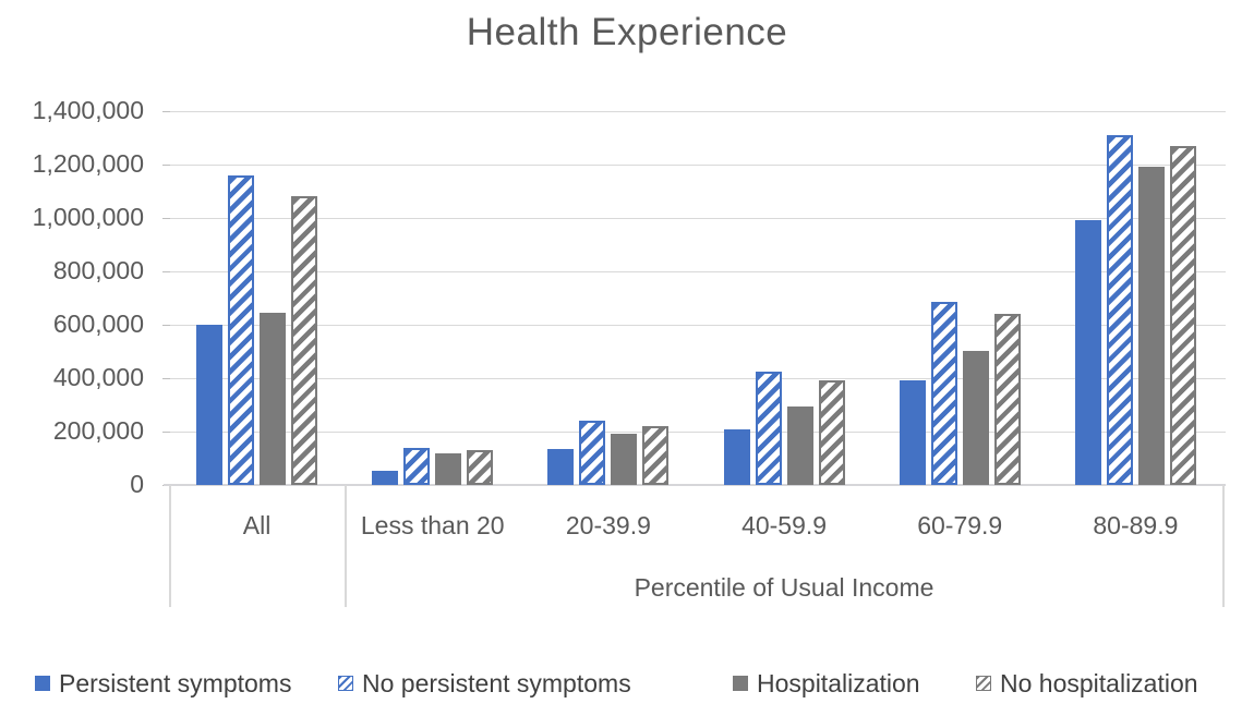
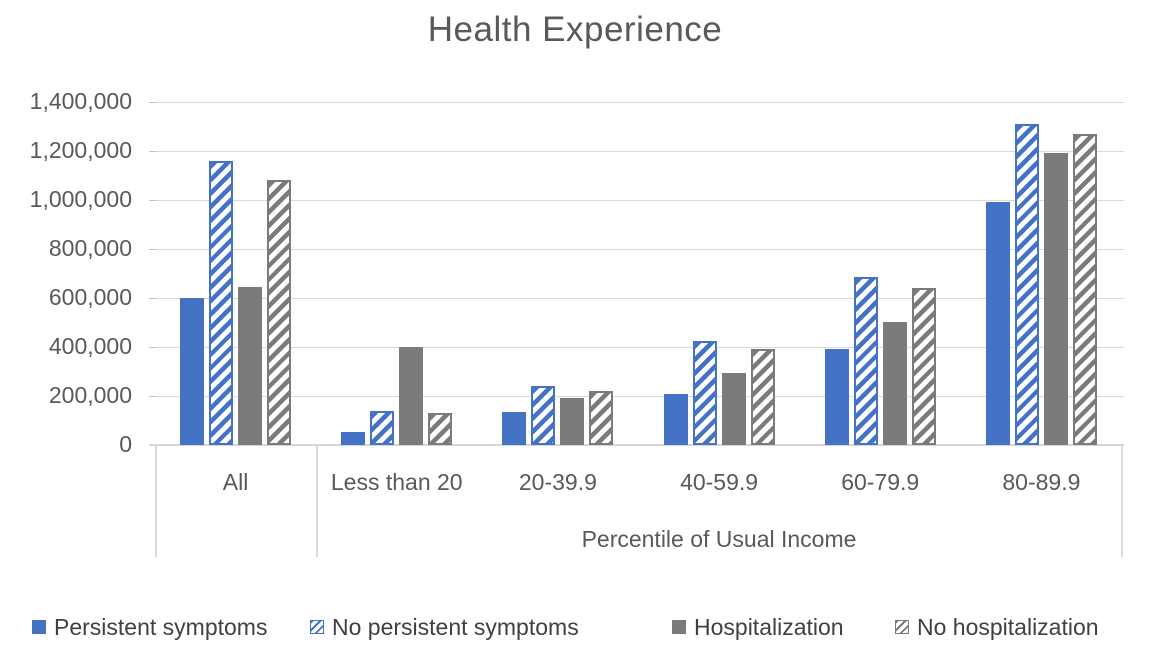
Hospitalization/Less than 20: 120000 -> 400000
